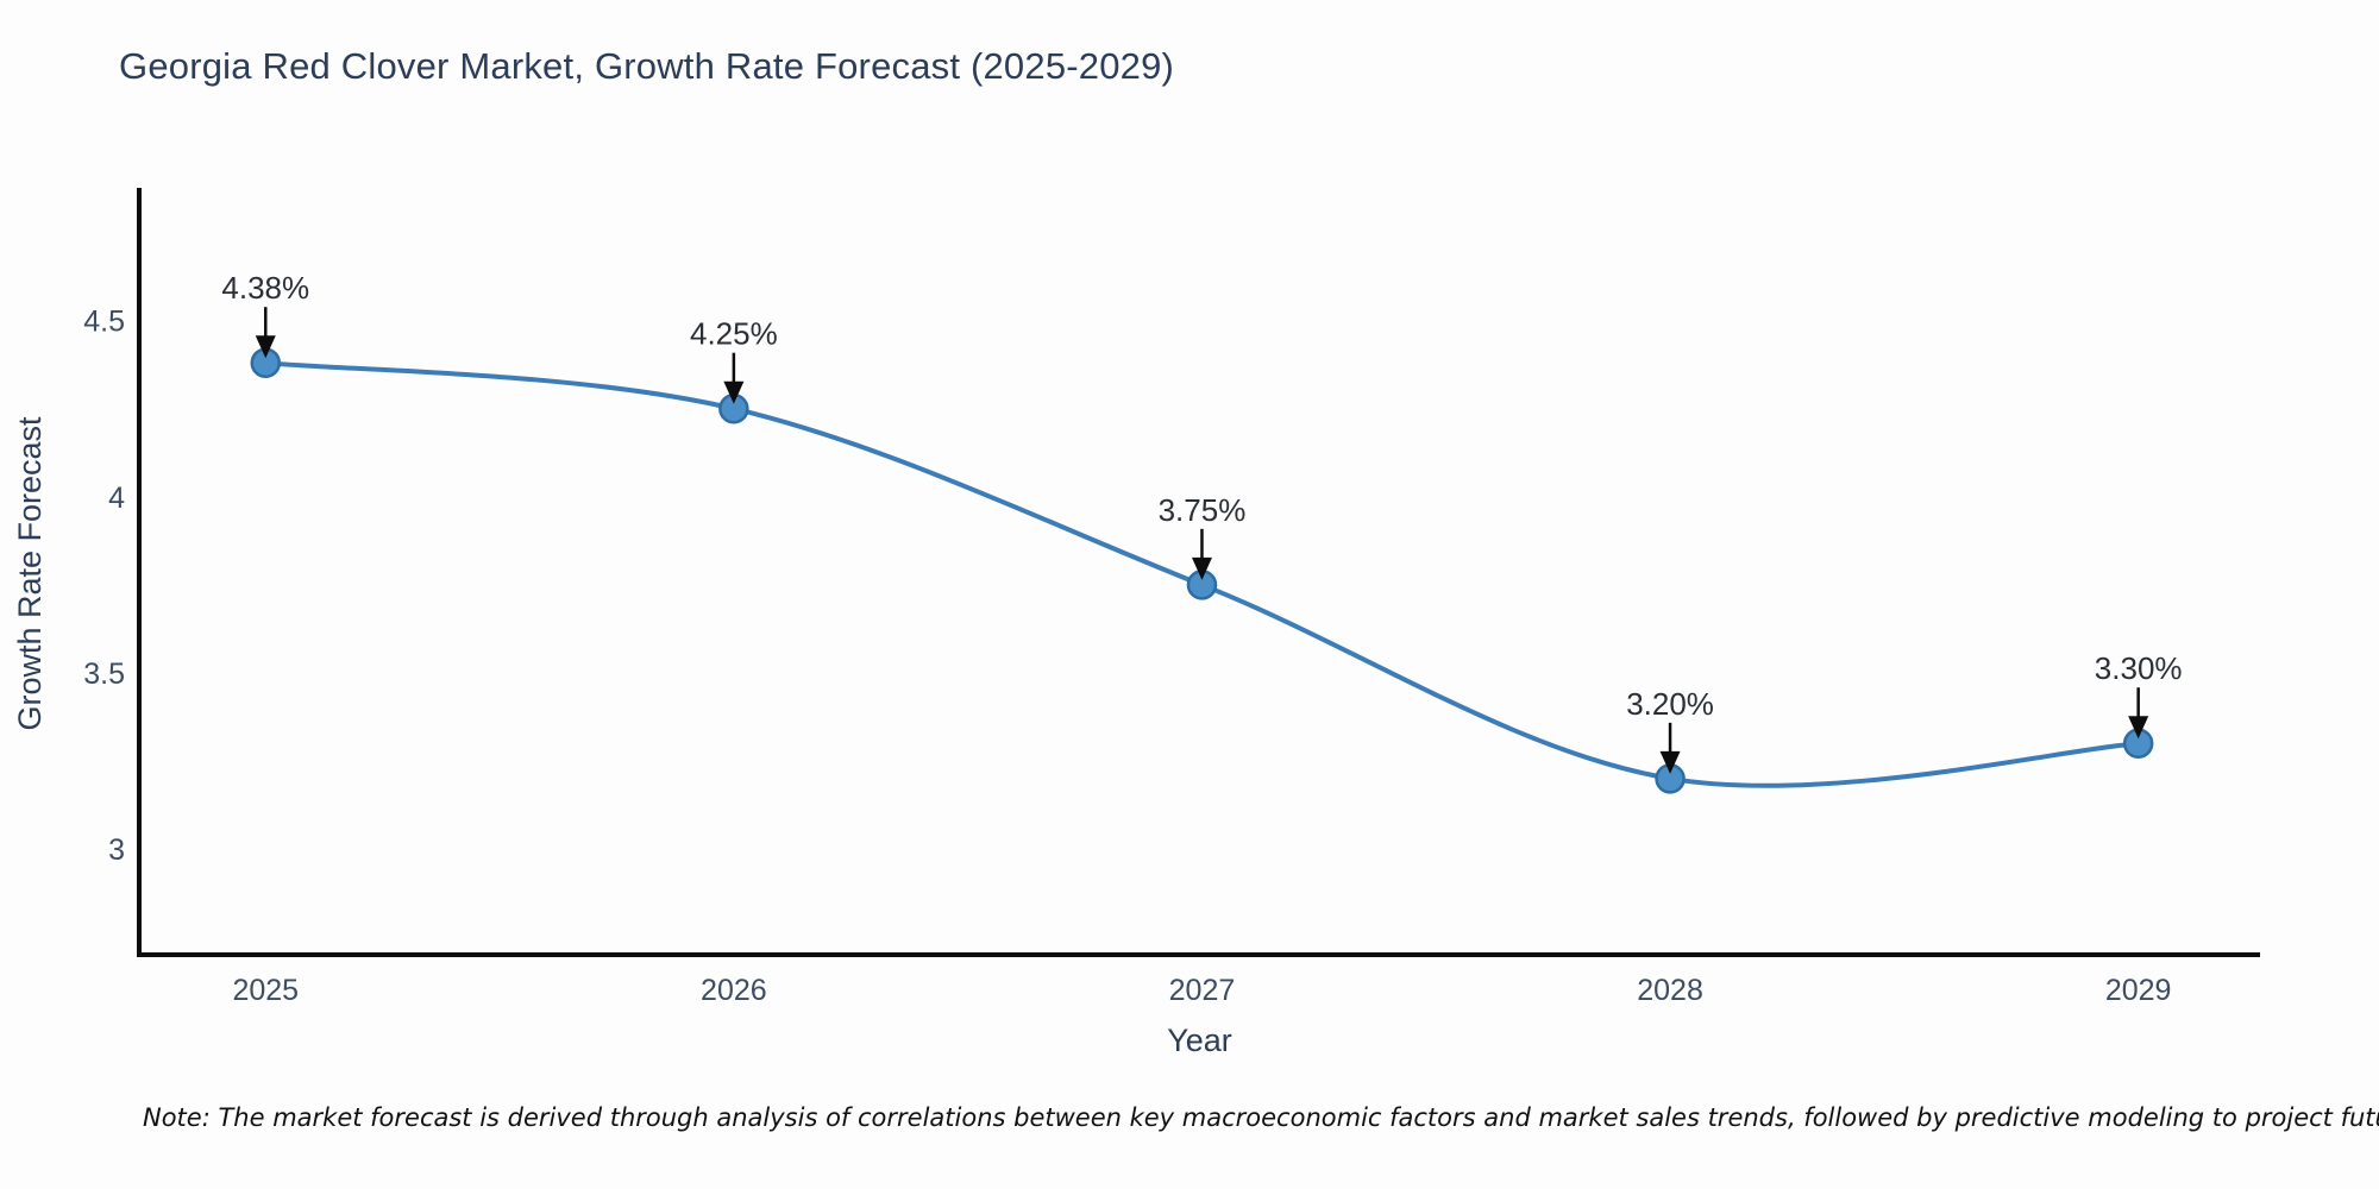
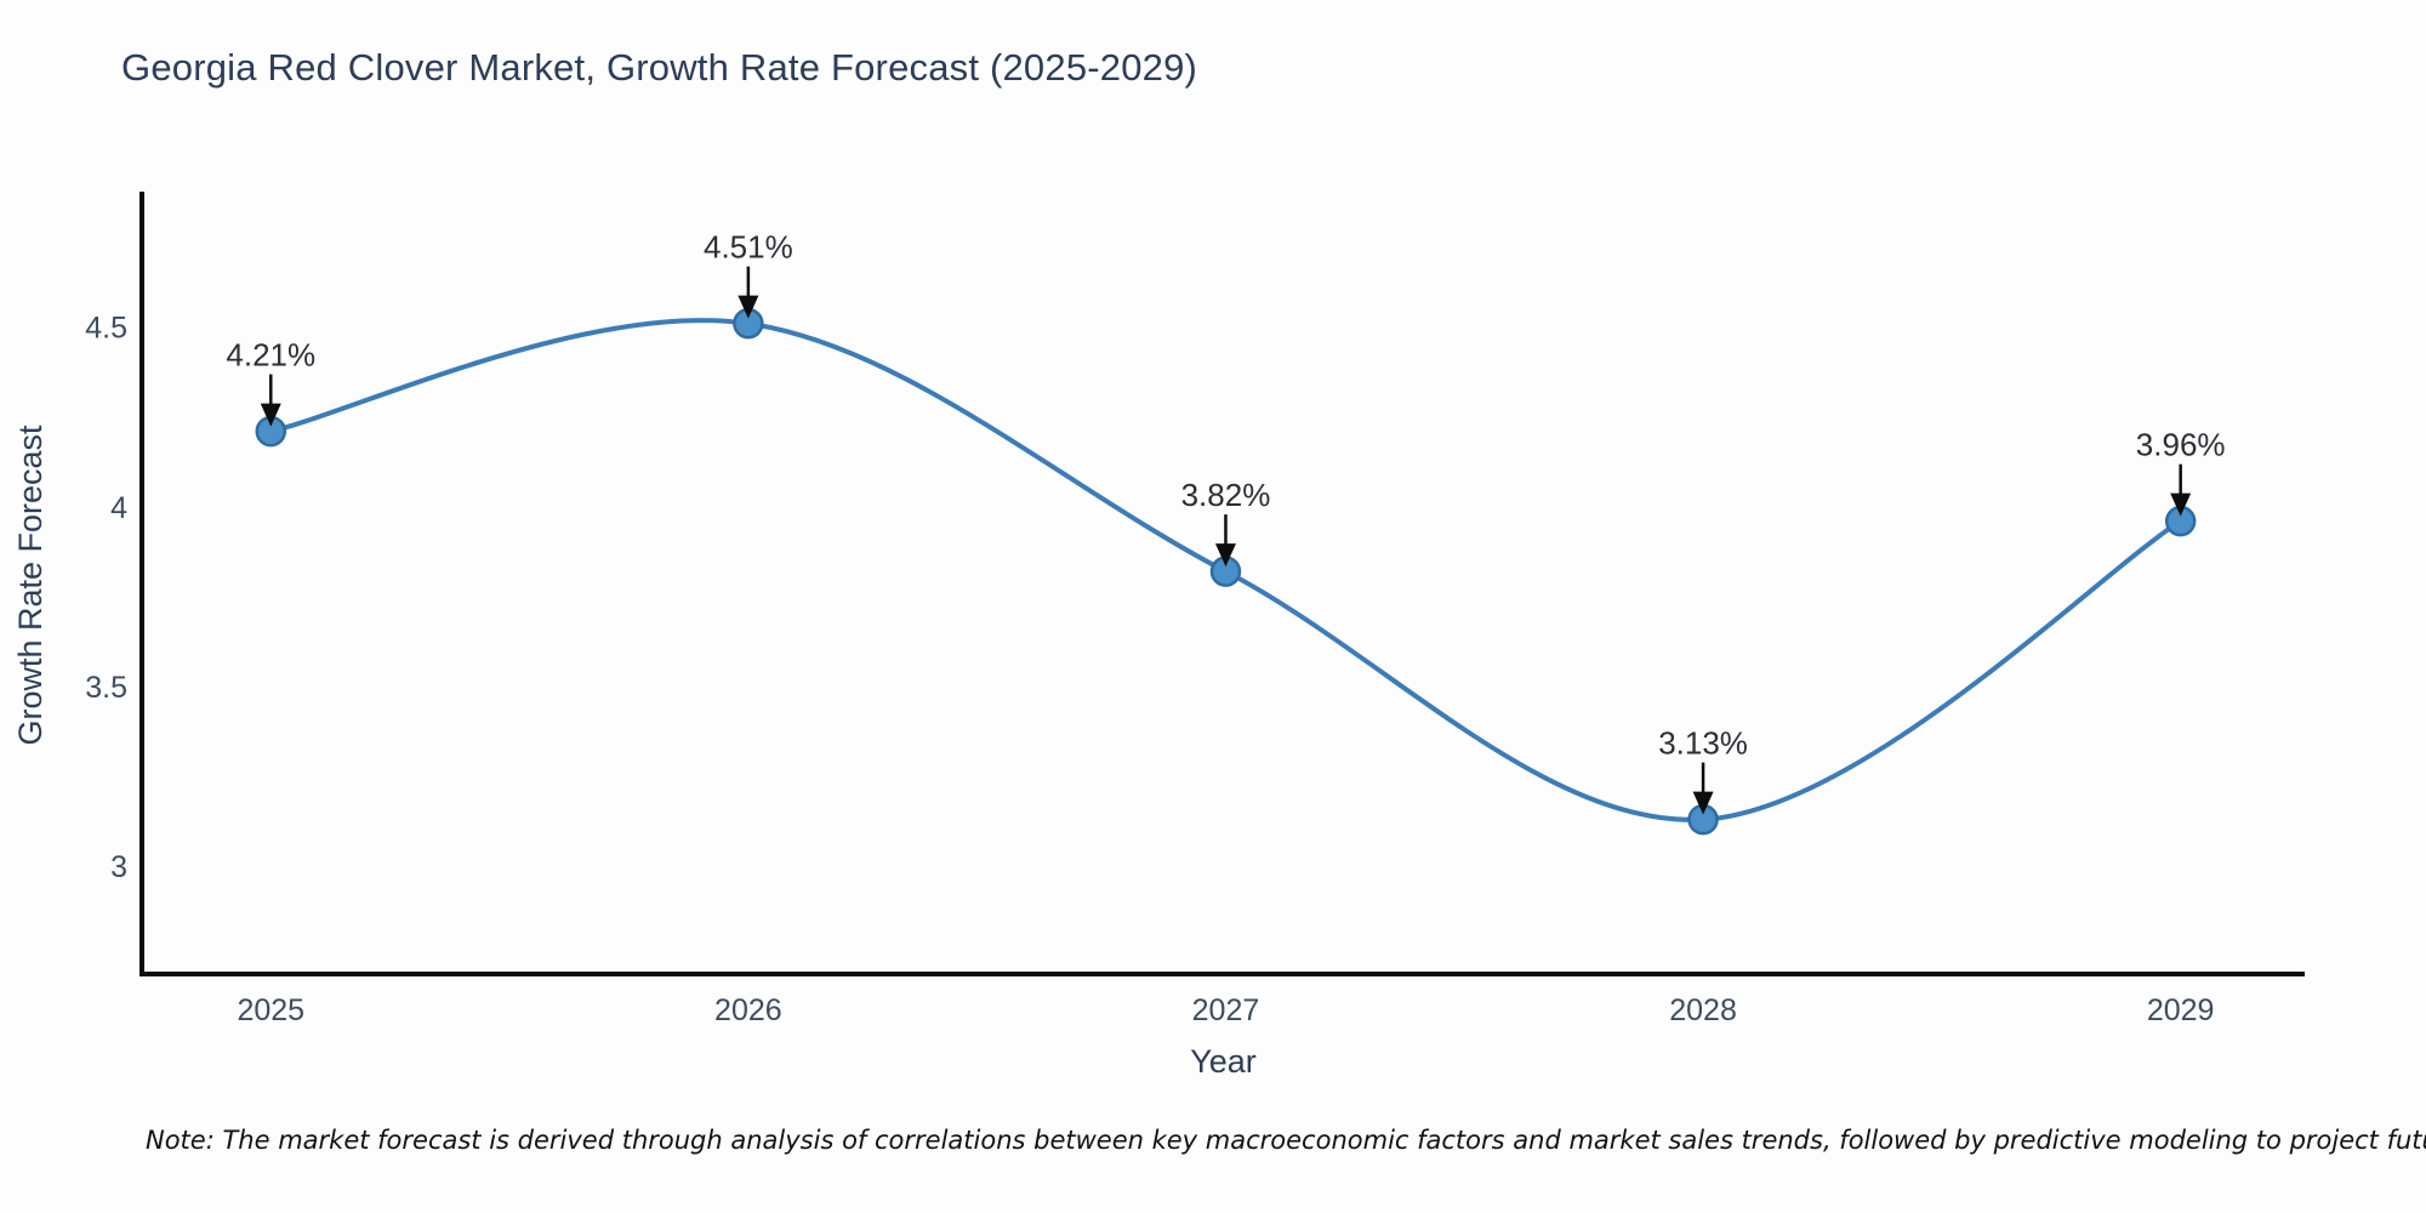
2025: 4.38% -> 4.21%
2026: 4.25% -> 4.51%
2027: 3.75% -> 3.82%
2028: 3.20% -> 3.13%
2029: 3.30% -> 3.96%
